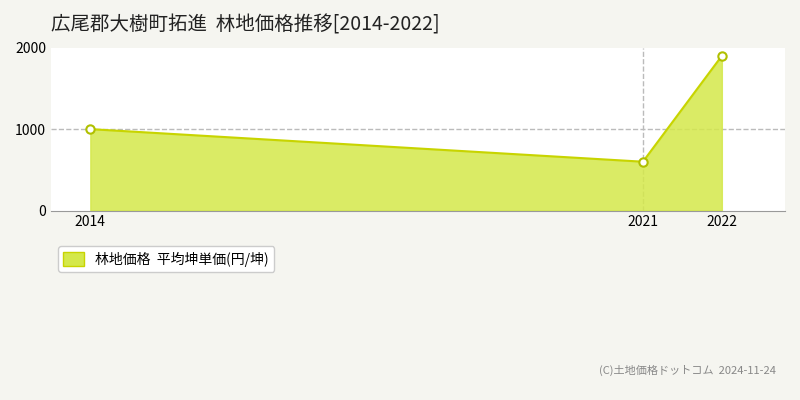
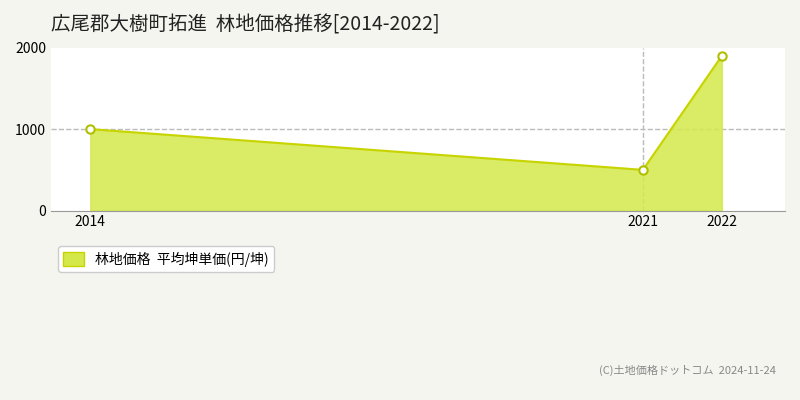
2021: 600 -> 500
